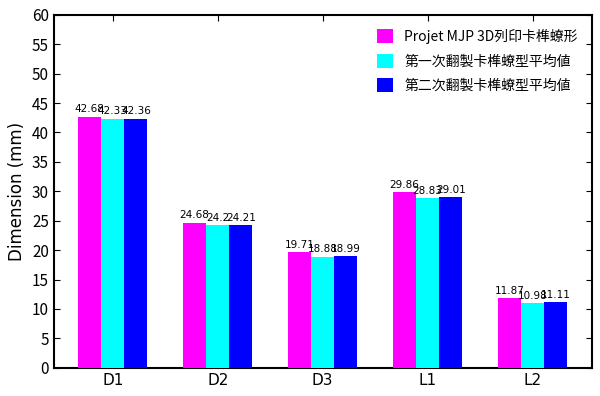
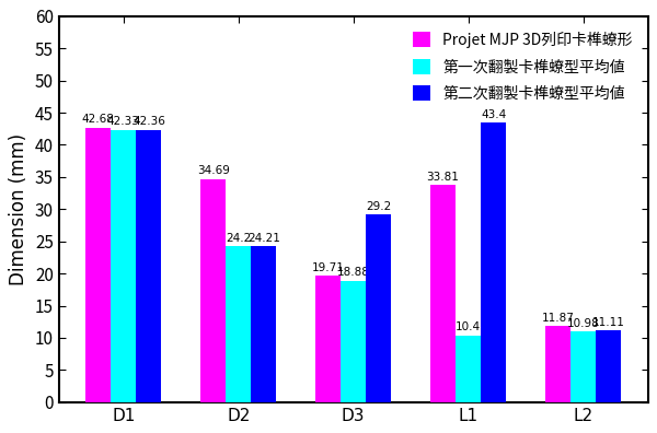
Projet MJP 3D列印卡榫蟟形/D2: 24.68 -> 34.69
第二次翻製卡榫蟟型平均値/D3: 19.0 -> 29.2
Projet MJP 3D列印卡榫蟟形/L1: 29.86 -> 33.81
第一次翻製卡榫蟟型平均値/L1: 28.8 -> 10.4
第二次翻製卡榫蟟型平均値/L1: 29.0 -> 43.4
